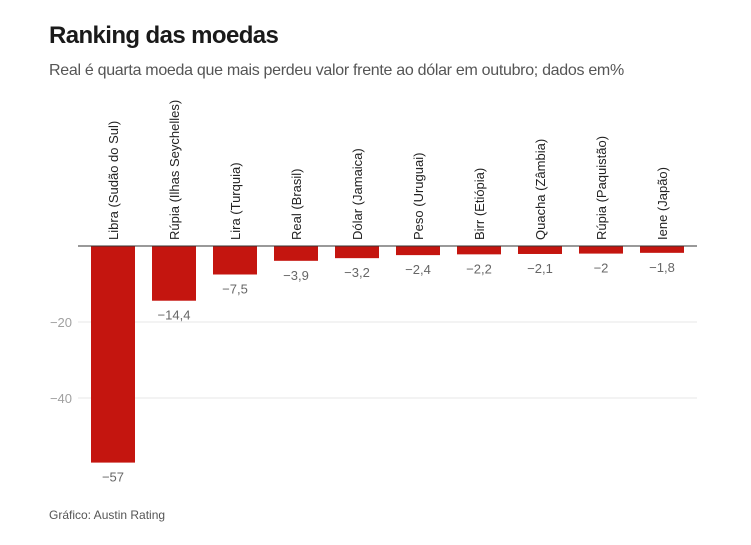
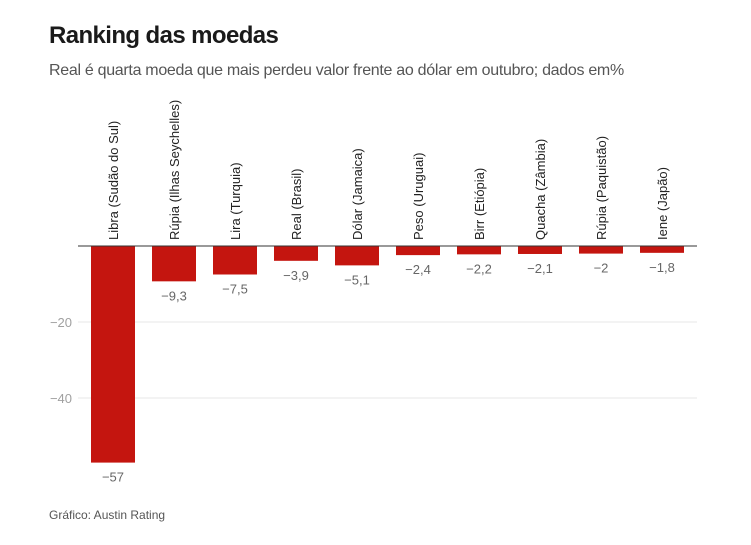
Rúpia (Ilhas Seychelles): −14,4 -> −9,3
Dólar (Jamaica): −3,2 -> −5,1
